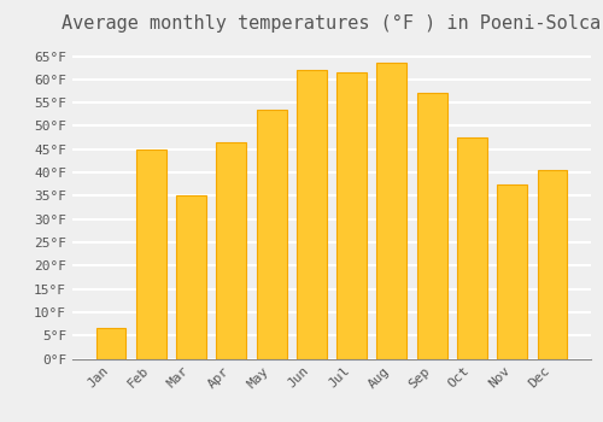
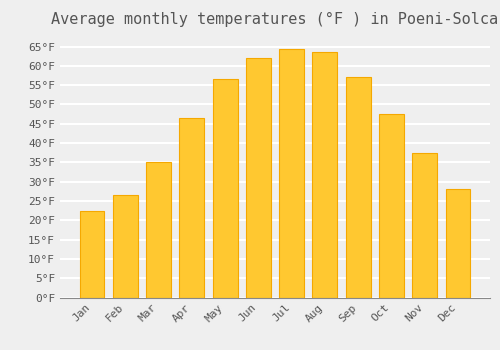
Jan: 6.5°F -> 22.5°F
Feb: 45.0°F -> 26.5°F
May: 53.5°F -> 56.5°F
Jul: 61.5°F -> 64.5°F
Dec: 40.5°F -> 28.0°F
